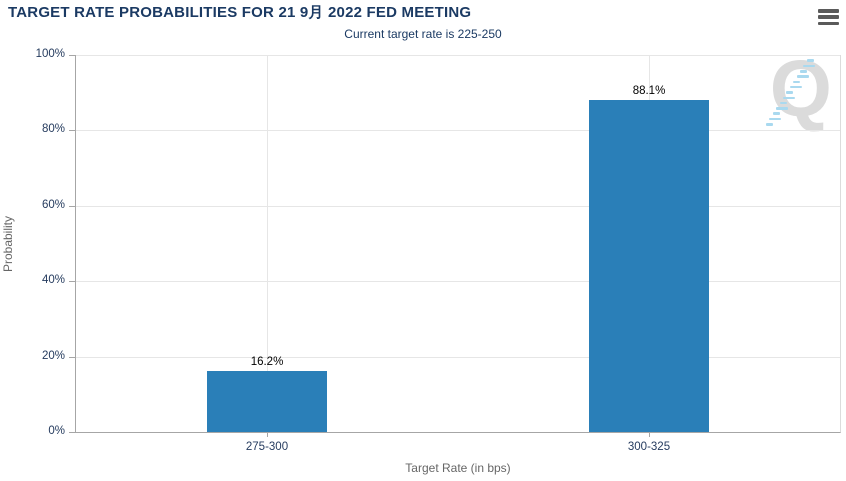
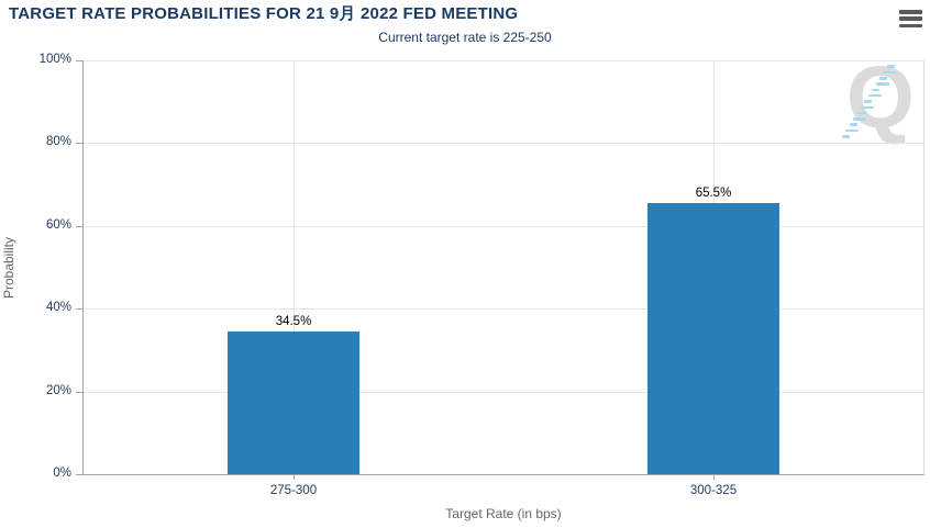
275-300: 16.2% -> 34.5%
300-325: 88.1% -> 65.5%
